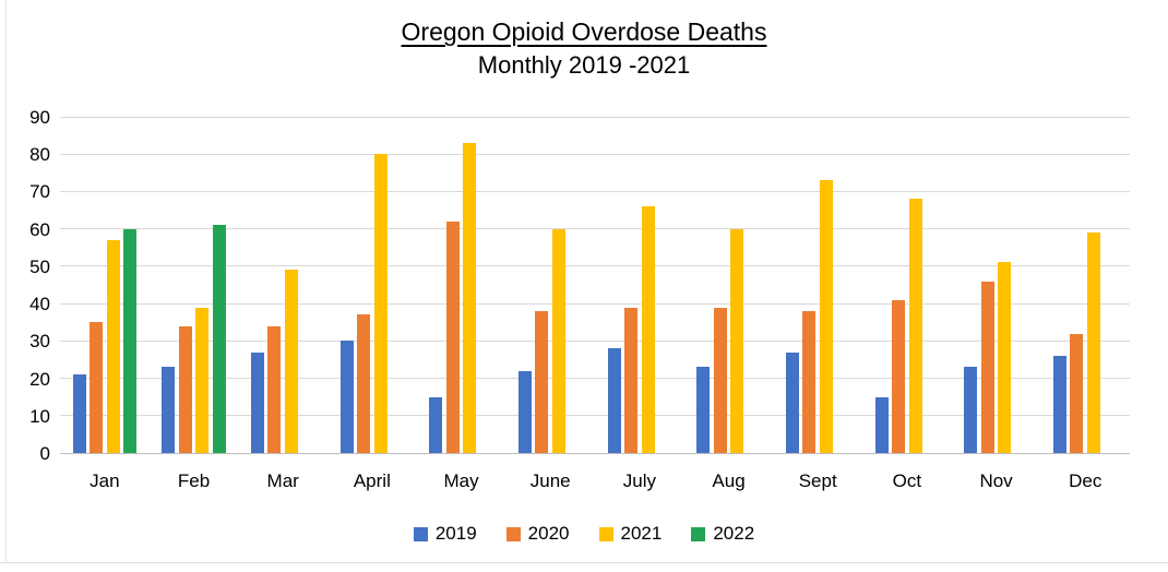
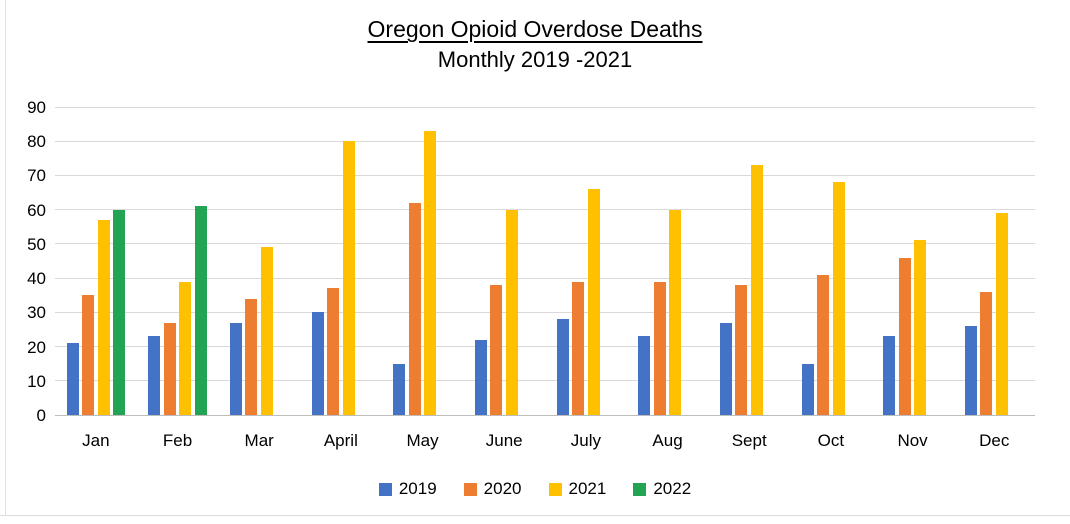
2020/Feb: 34 -> 27
2020/Dec: 32 -> 36
